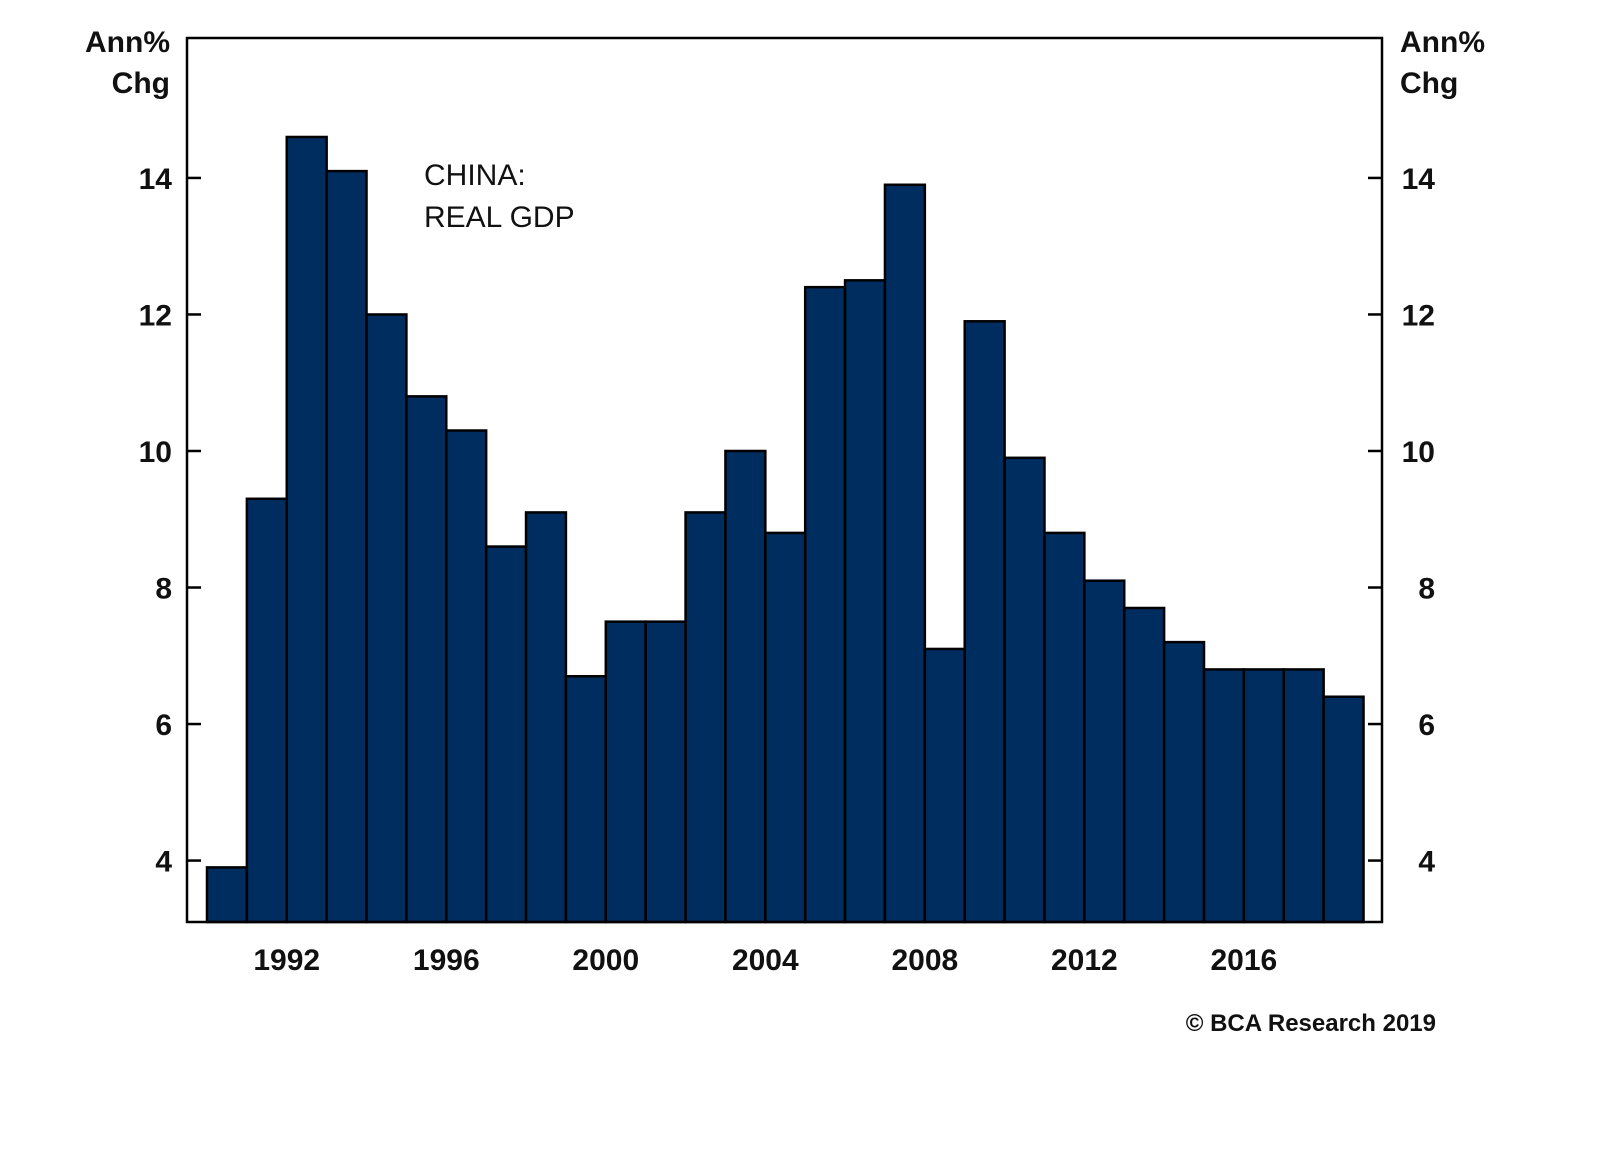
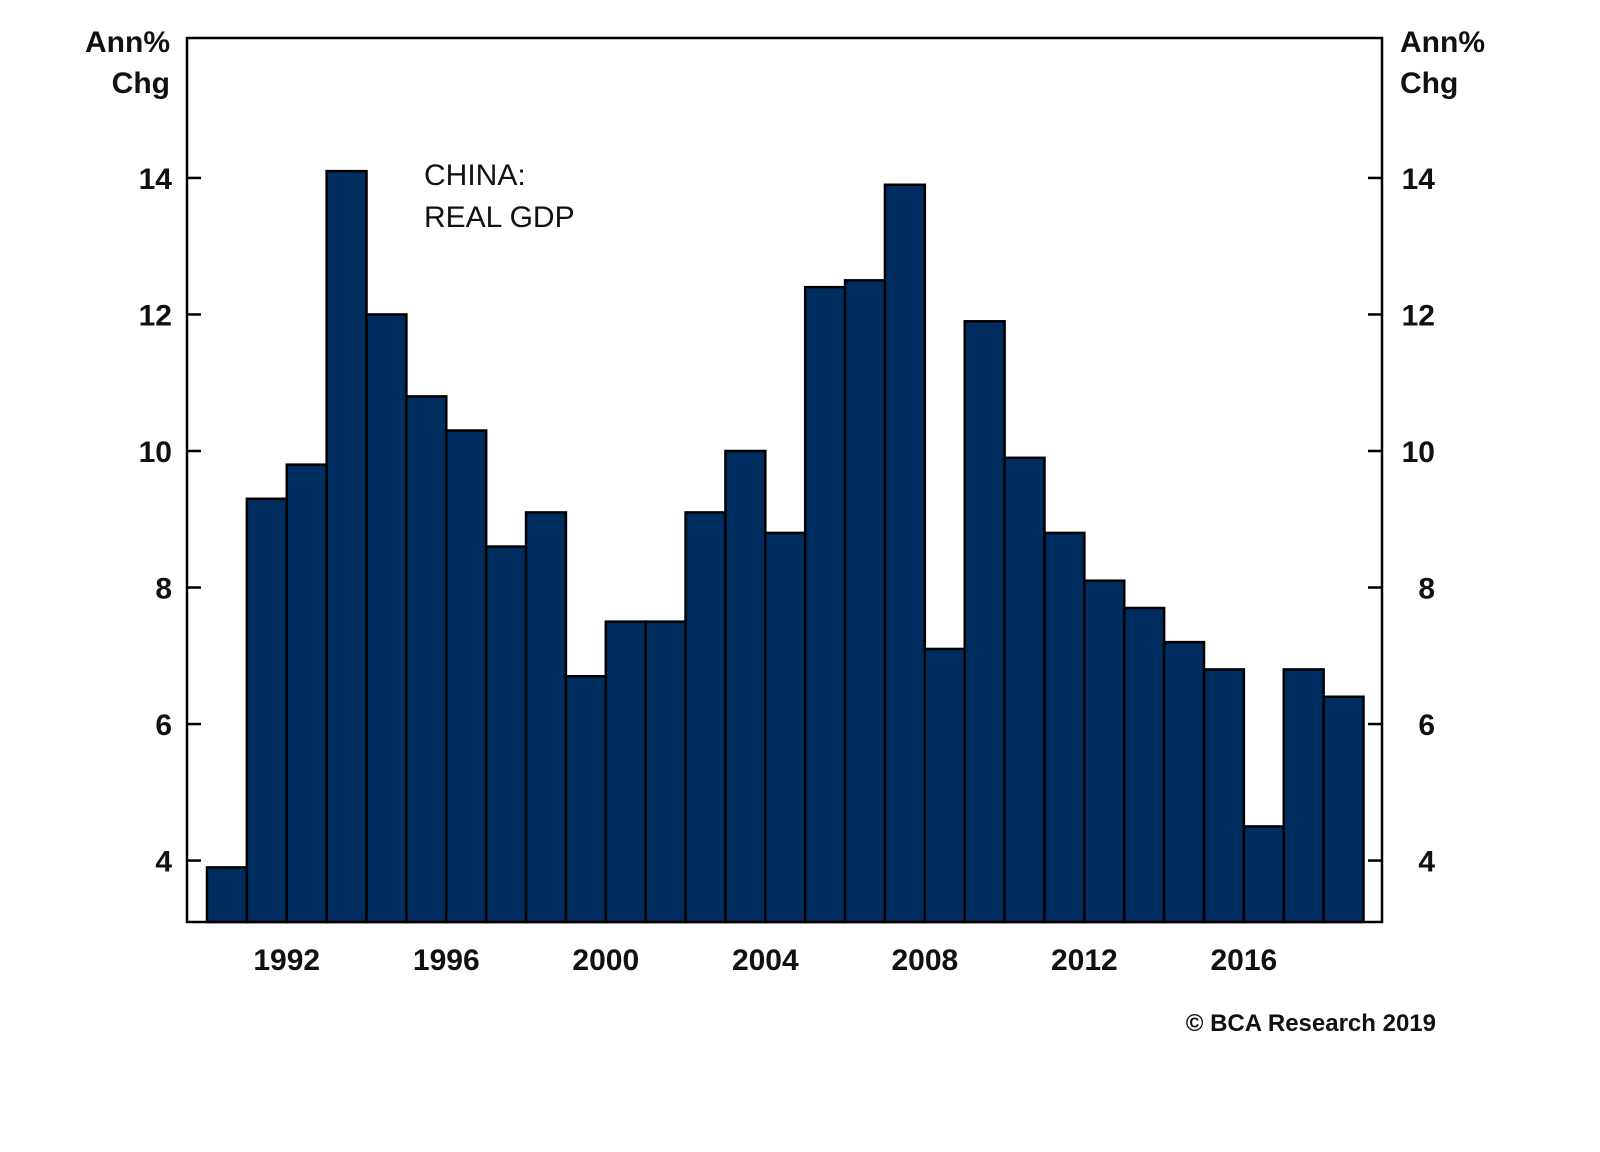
1992: 14.6 -> 9.8
2016: 6.8 -> 4.5
